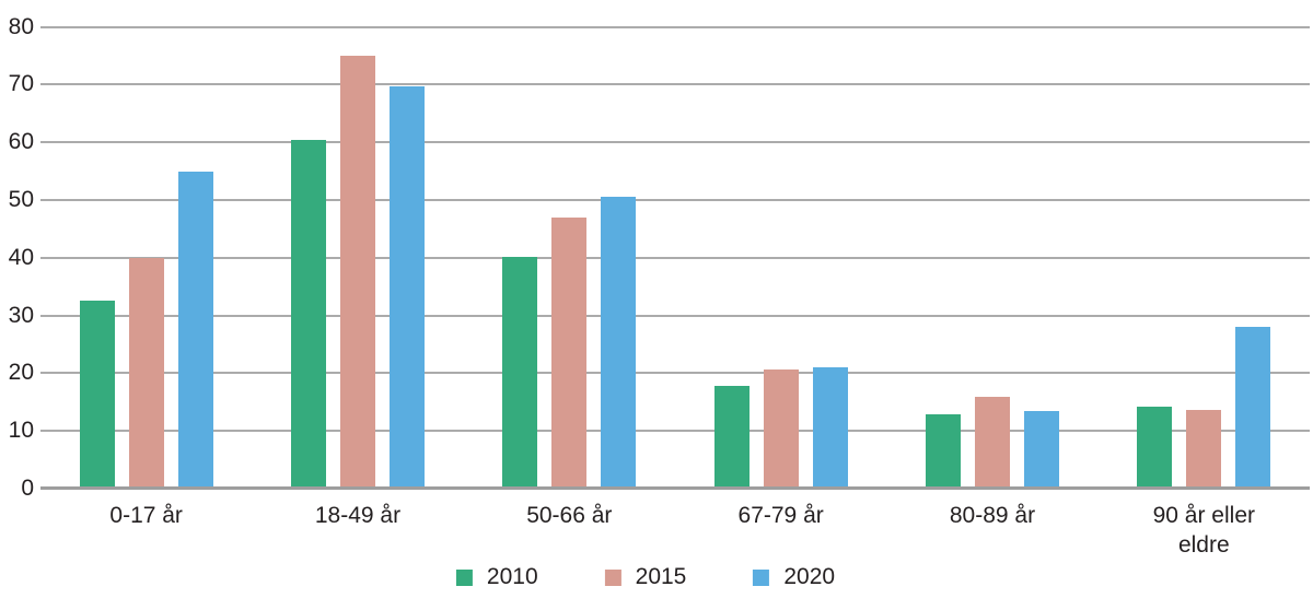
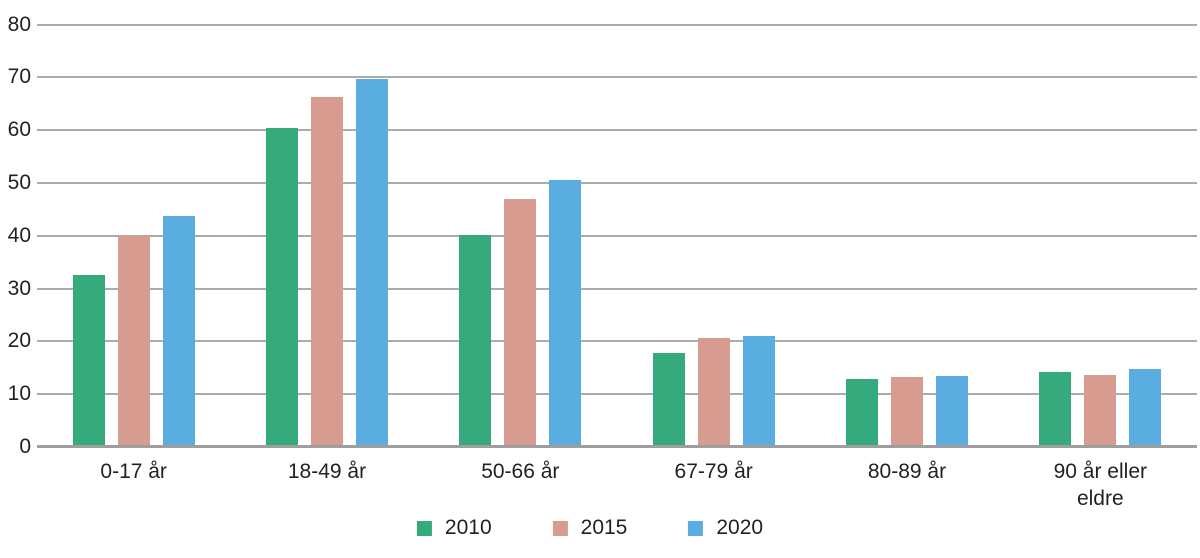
2020/0-17 år: 55 -> 44
2015/18-49 år: 75 -> 66
2015/80-89 år: 16 -> 13
2020/90 år eller eldre: 28 -> 15
